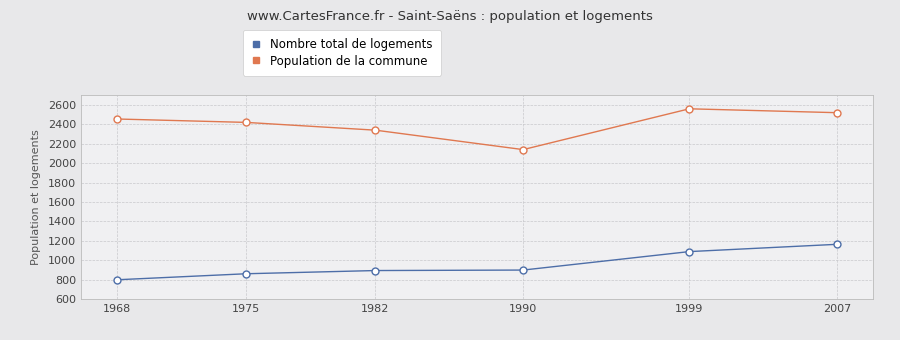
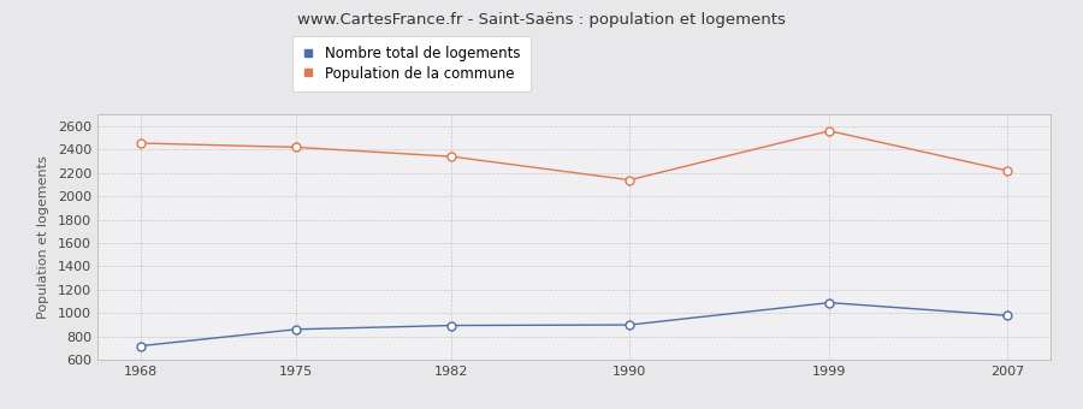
Nombre total de logements/1968: 800 -> 720
Nombre total de logements/2007: 1160 -> 980
Population de la commune/2007: 2520 -> 2220
